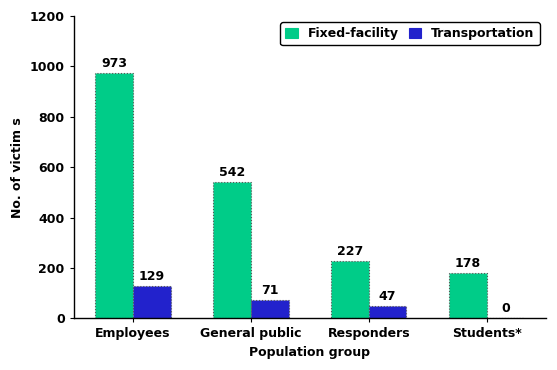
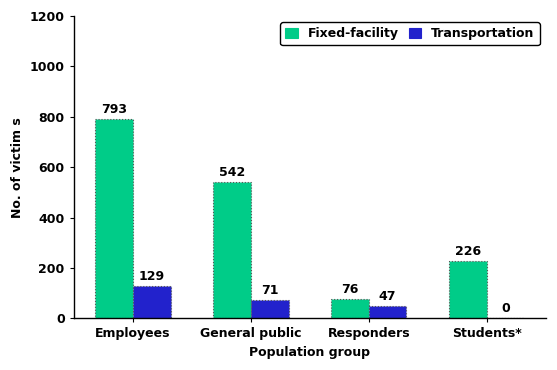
Fixed-facility/Employees: 973 -> 793
Fixed-facility/Responders: 227 -> 76
Fixed-facility/Students*: 178 -> 226
